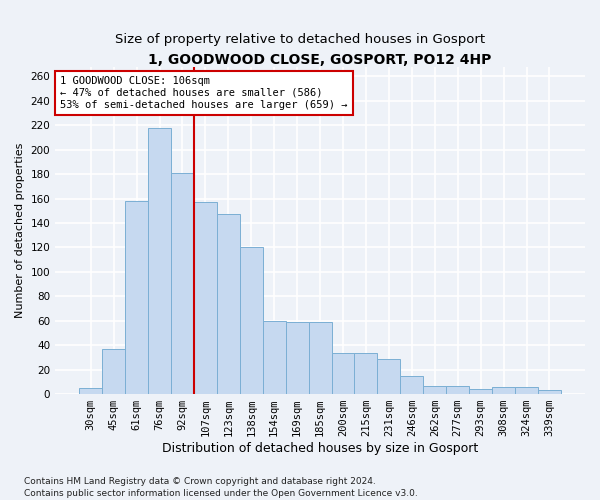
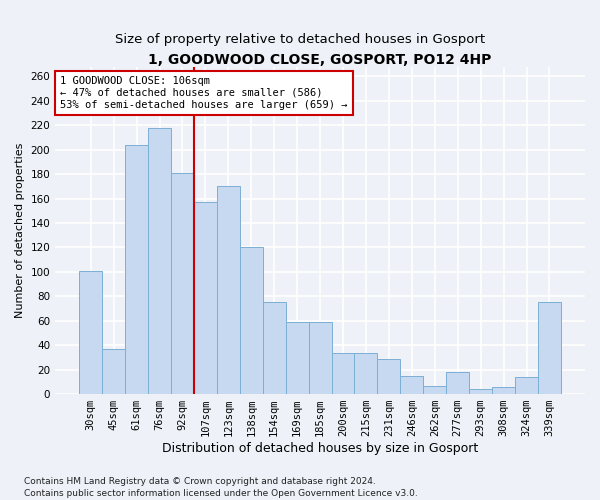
30sqm: 5 -> 101
61sqm: 158 -> 204
123sqm: 147 -> 170
154sqm: 60 -> 75
277sqm: 7 -> 18
324sqm: 6 -> 14
339sqm: 3 -> 75
